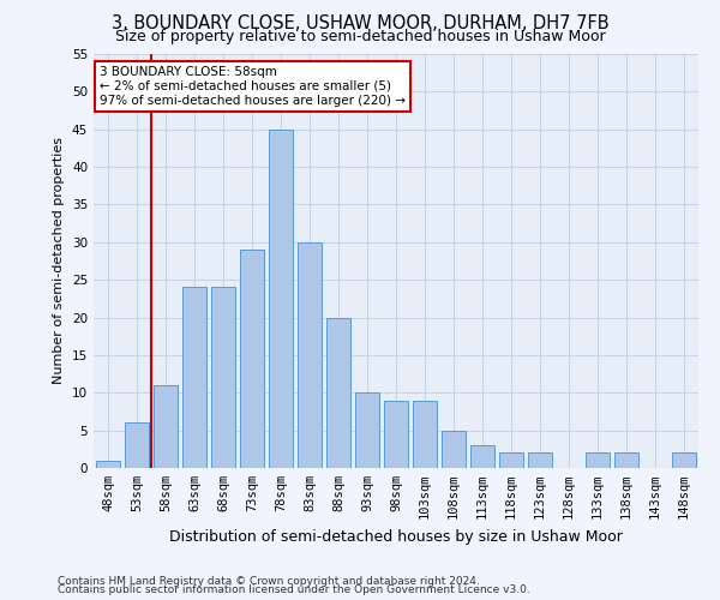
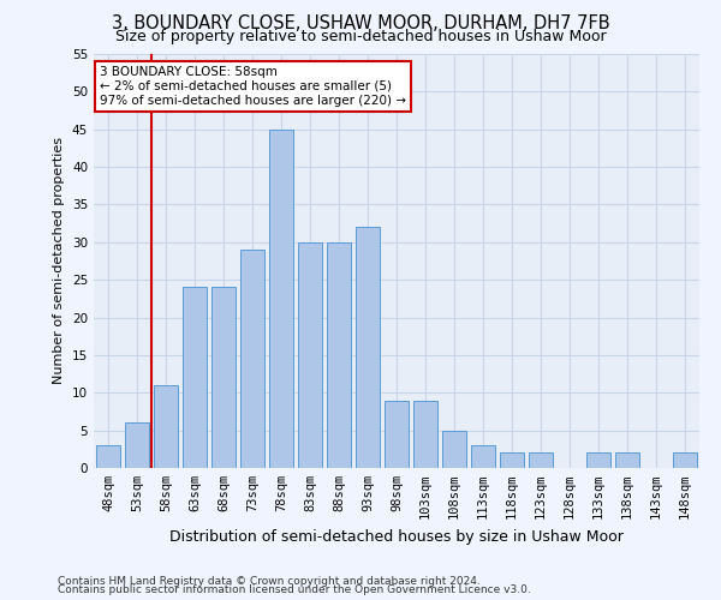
48sqm: 1 -> 3
88sqm: 20 -> 30
93sqm: 10 -> 32
